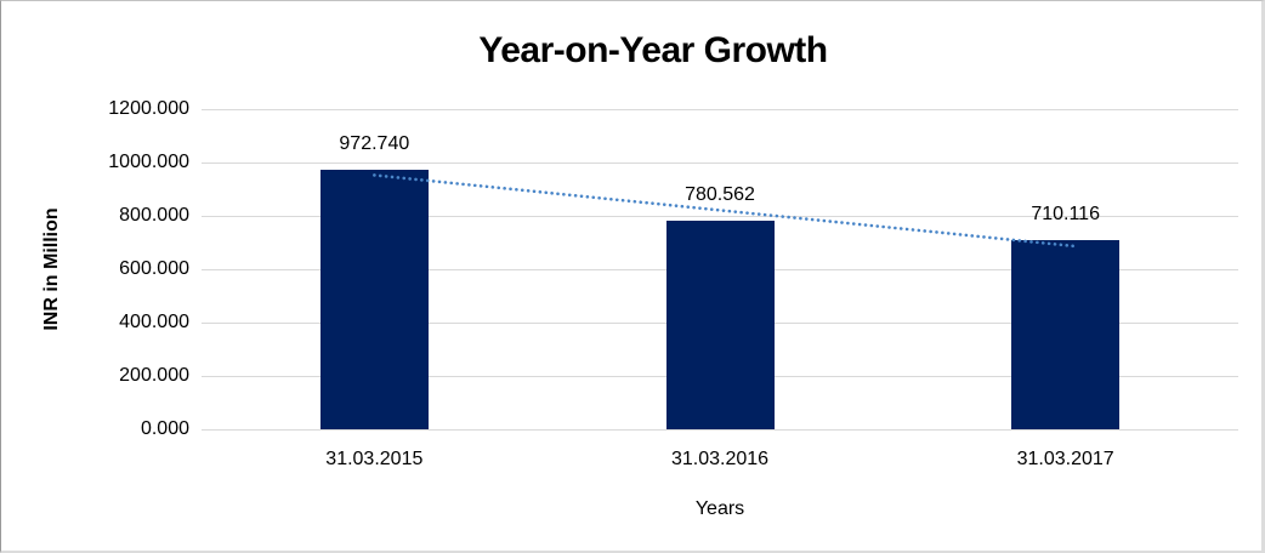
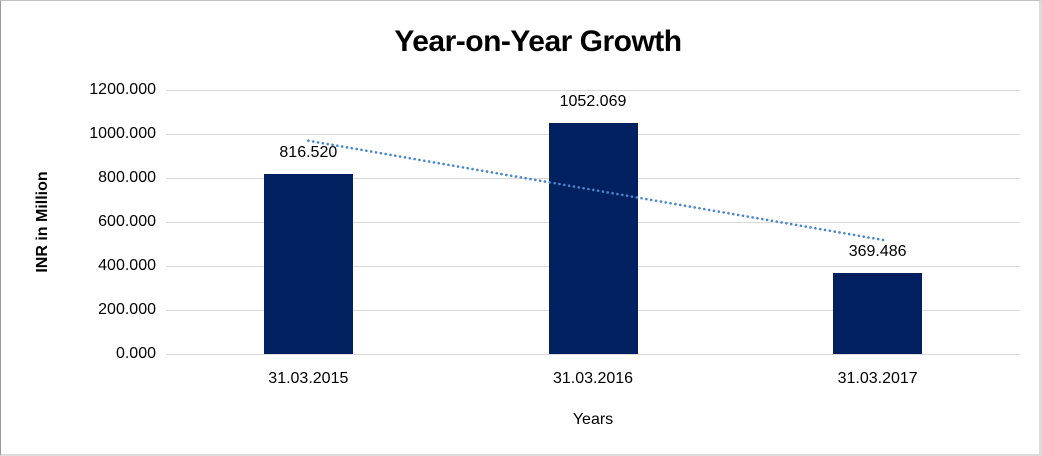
31.03.2015: 972.740 -> 816.520
31.03.2016: 780.562 -> 1052.069
31.03.2017: 710.116 -> 369.486
